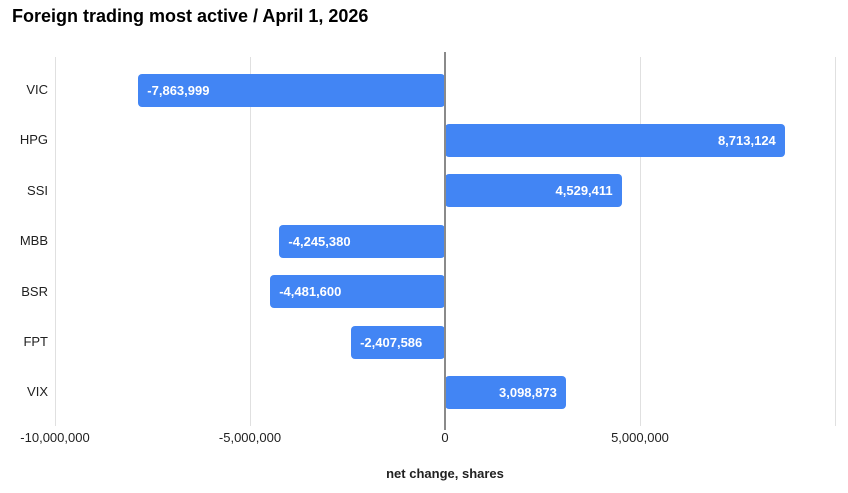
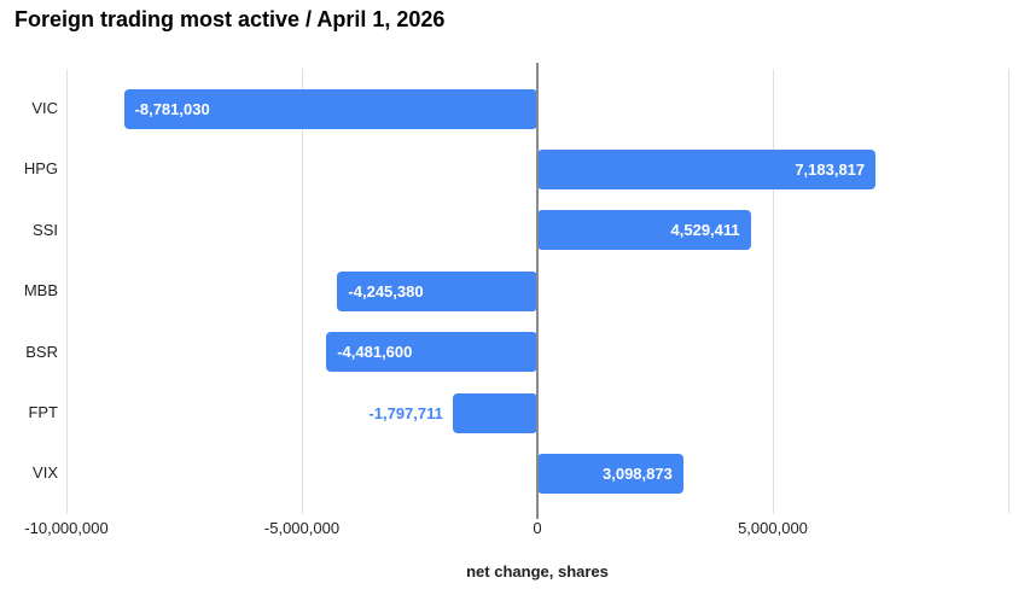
VIC: -7,863,999 -> -8,781,030
HPG: 8,713,124 -> 7,183,817
FPT: -2,407,586 -> -1,797,711
